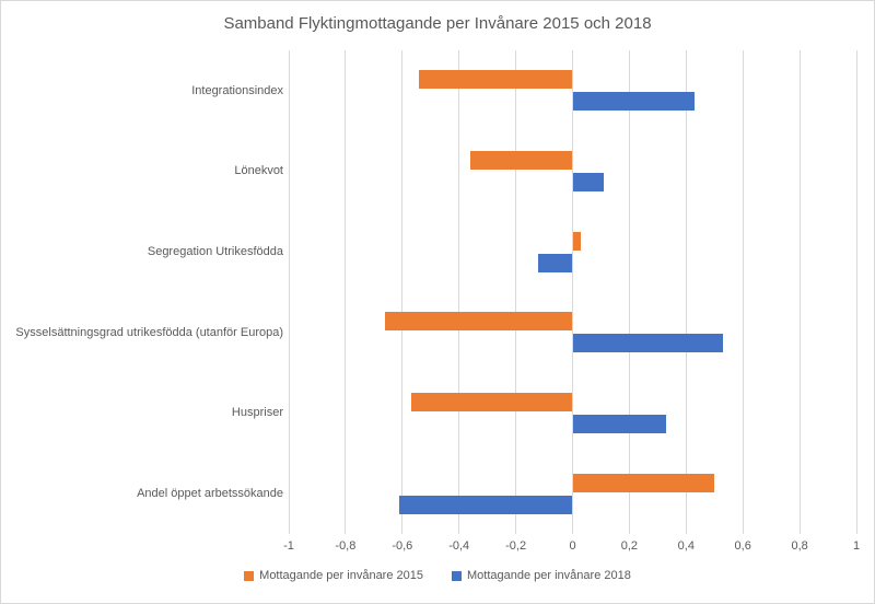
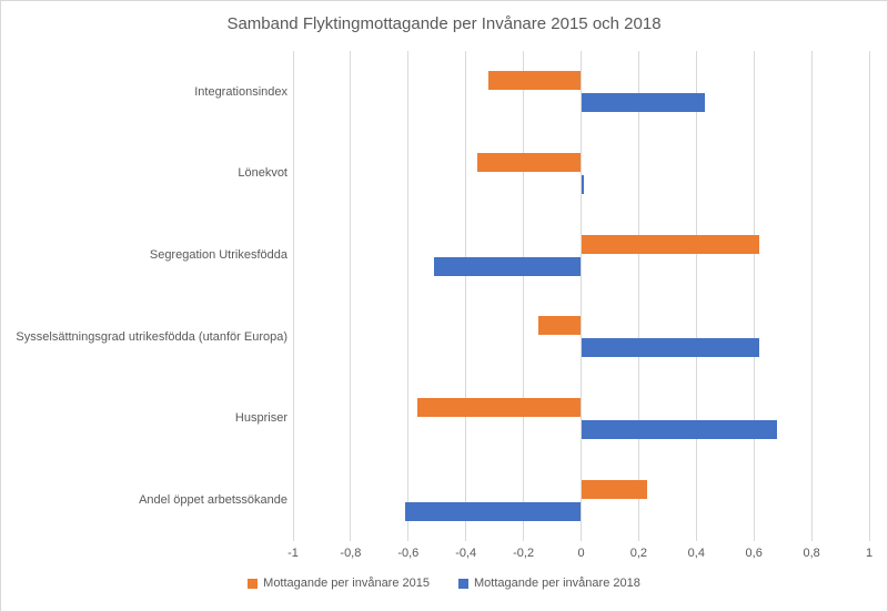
Mottagande per invånare 2015/Integrationsindex: -0.54 -> -0.32
Mottagande per invånare 2018/Lönekvot: 0.11 -> 0.01
Mottagande per invånare 2015/Segregation Utrikesfödda: 0.03 -> 0.62
Mottagande per invånare 2018/Segregation Utrikesfödda: -0.12 -> -0.51
Mottagande per invånare 2015/Sysselsättningsgrad utrikesfödda (utanför Europa): -0.66 -> -0.15
Mottagande per invånare 2018/Sysselsättningsgrad utrikesfödda (utanför Europa): 0.53 -> 0.62
Mottagande per invånare 2018/Huspriser: 0.33 -> 0.68
Mottagande per invånare 2015/Andel öppet arbetssökande: 0.50 -> 0.23
